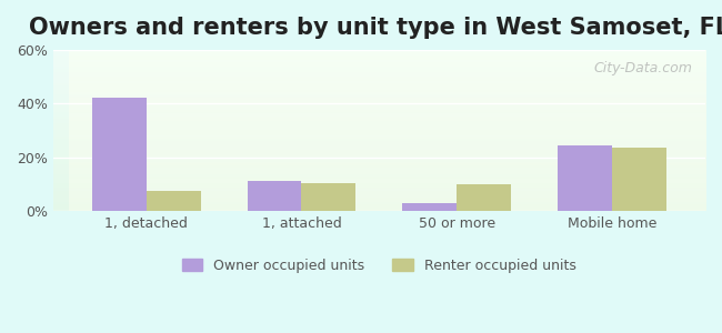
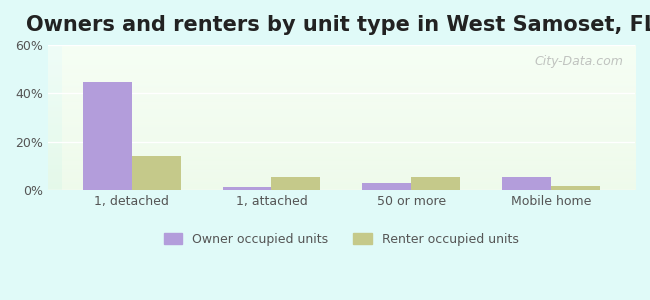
Owner occupied units/1, detached: 42.0% -> 44.5%
Renter occupied units/1, detached: 7.5% -> 14.0%
Owner occupied units/1, attached: 11.0% -> 1.2%
Renter occupied units/1, attached: 10.5% -> 5.2%
Renter occupied units/50 or more: 10.0% -> 5.2%
Owner occupied units/Mobile home: 24.5% -> 5.2%
Renter occupied units/Mobile home: 23.5% -> 1.5%
